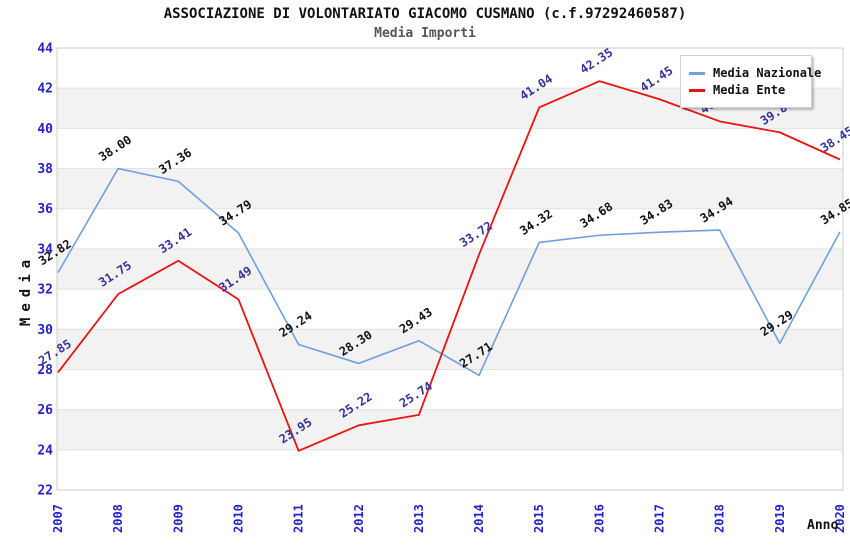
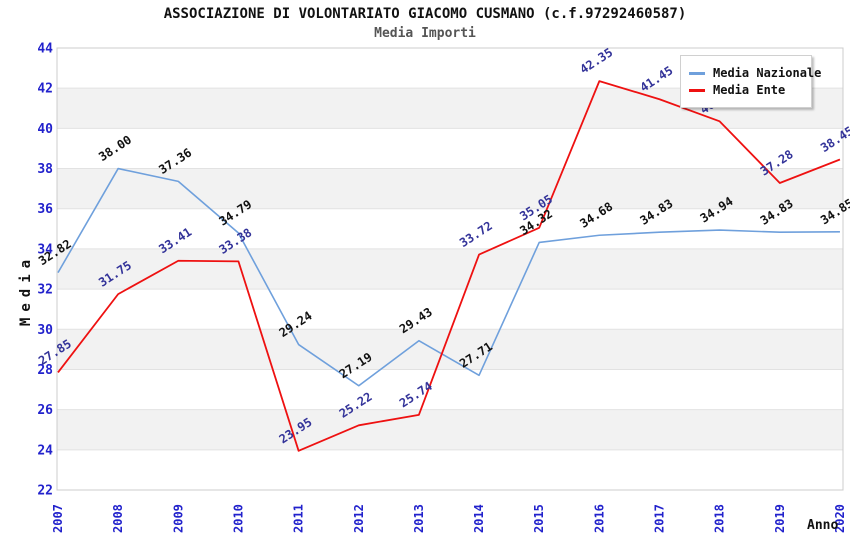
Media Ente/2010: 31.49 -> 33.38
Media Nazionale/2012: 28.30 -> 27.19
Media Ente/2015: 41.04 -> 35.05
Media Nazionale/2019: 29.29 -> 34.83
Media Ente/2019: 39.80 -> 37.28
